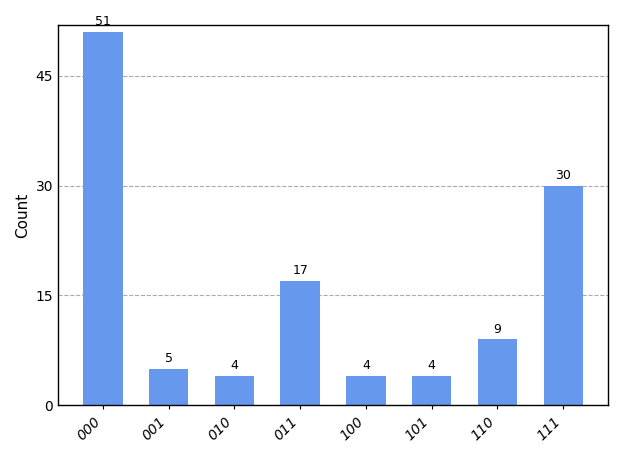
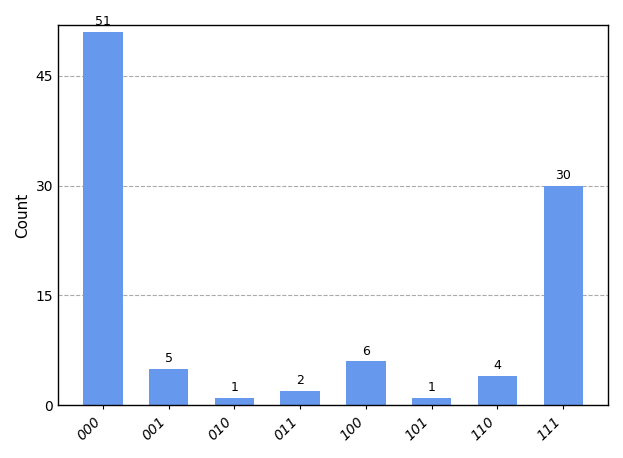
010: 4 -> 1
011: 17 -> 2
100: 4 -> 6
101: 4 -> 1
110: 9 -> 4
